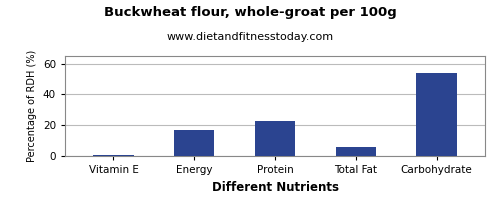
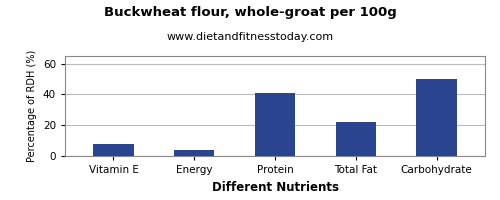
Vitamin E: 0 -> 8
Energy: 17 -> 4
Protein: 23 -> 41
Total Fat: 6 -> 22
Carbohydrate: 54 -> 50
